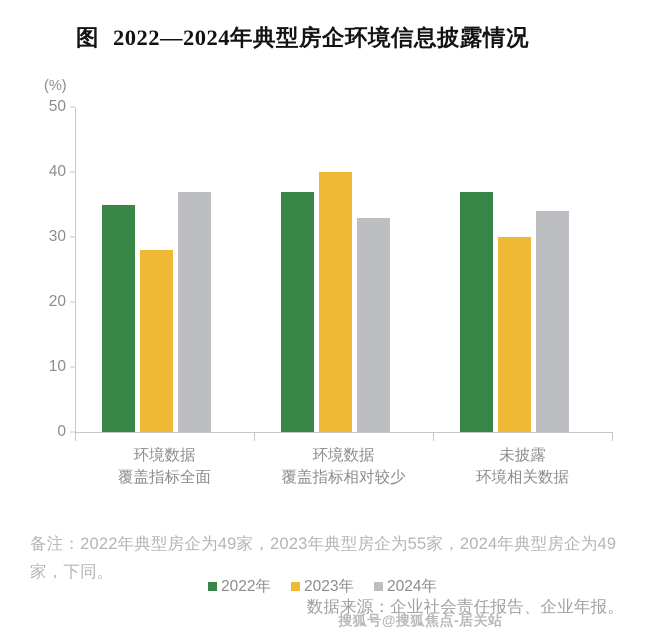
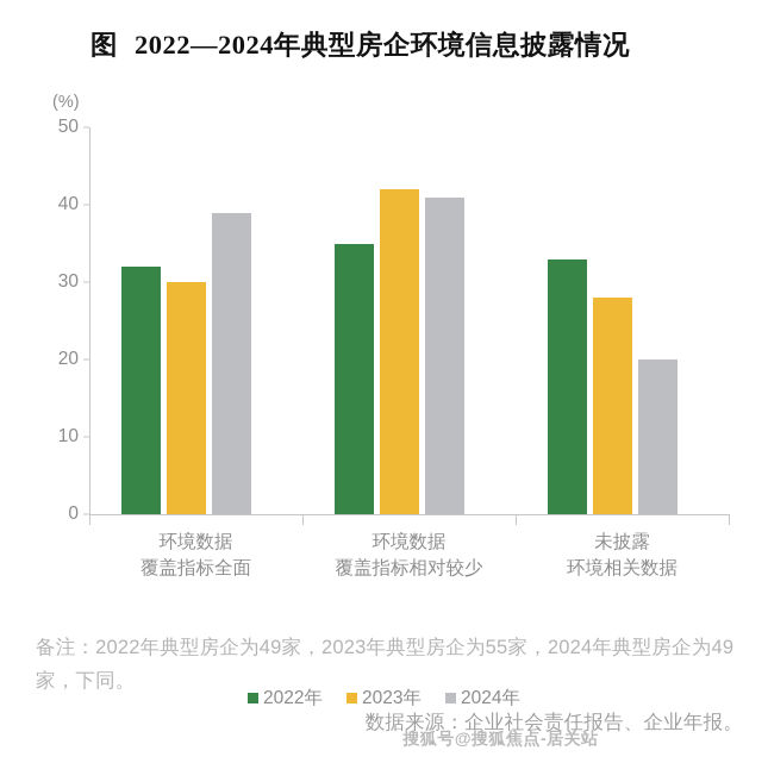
2022年/环境数据覆盖指标全面: 35 -> 32
2023年/环境数据覆盖指标全面: 28 -> 30
2024年/环境数据覆盖指标全面: 37 -> 39
2022年/环境数据覆盖指标相对较少: 37 -> 35
2023年/环境数据覆盖指标相对较少: 40 -> 42
2024年/环境数据覆盖指标相对较少: 33 -> 41
2022年/未披露环境相关数据: 37 -> 33
2023年/未披露环境相关数据: 30 -> 28
2024年/未披露环境相关数据: 34 -> 20
